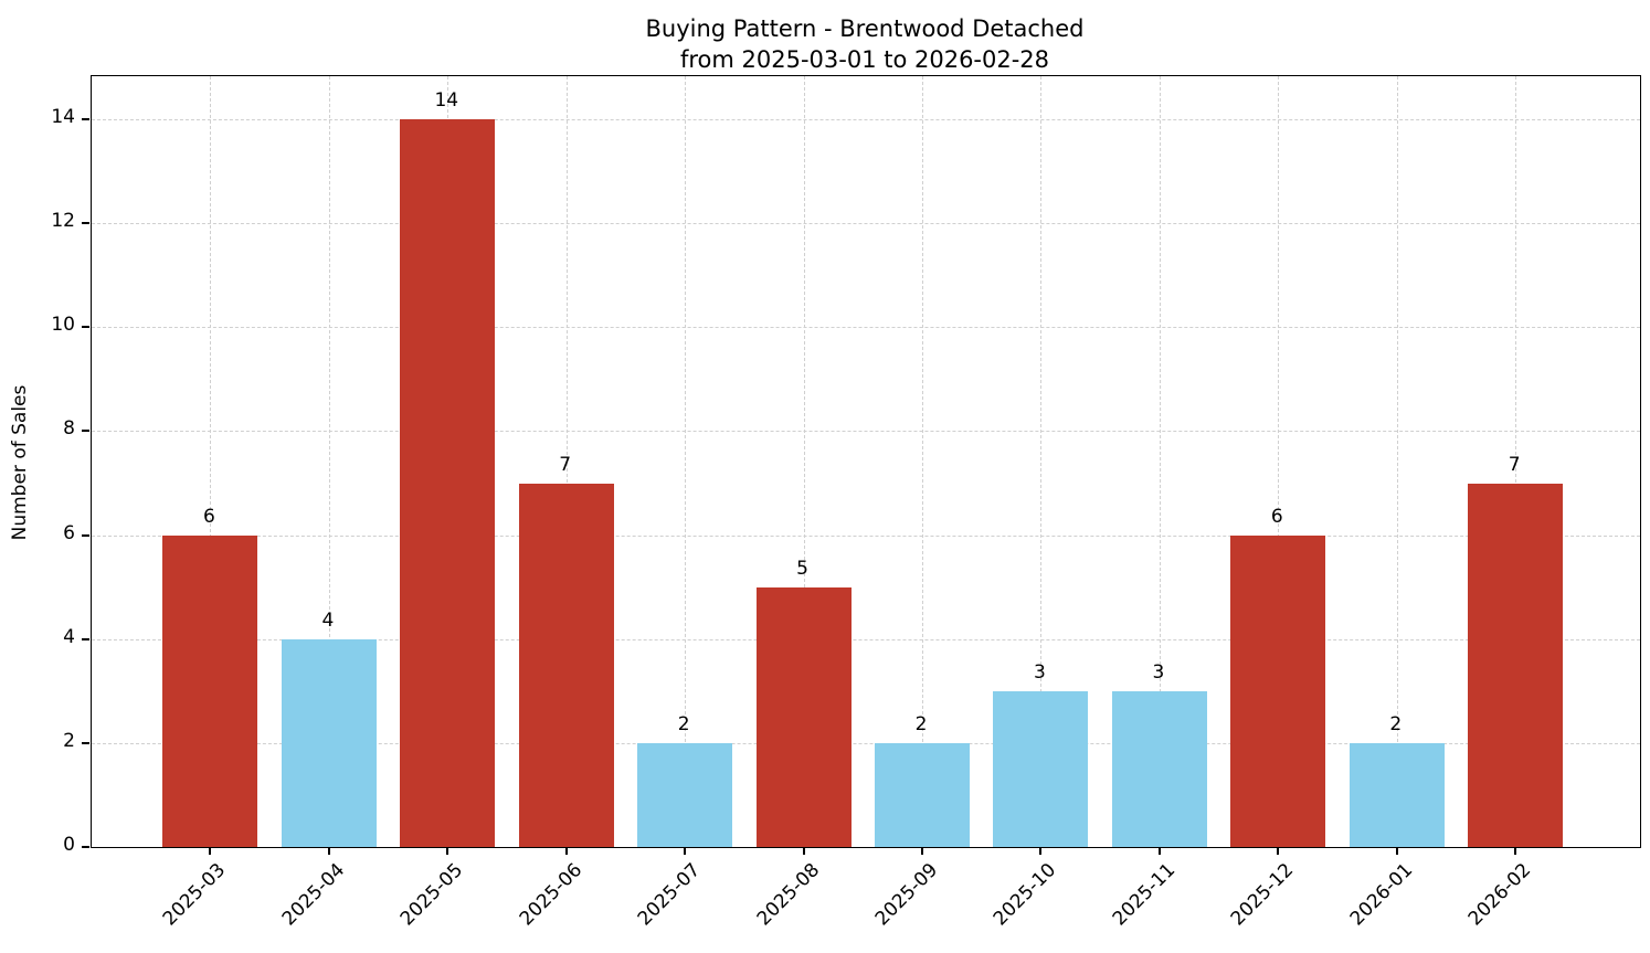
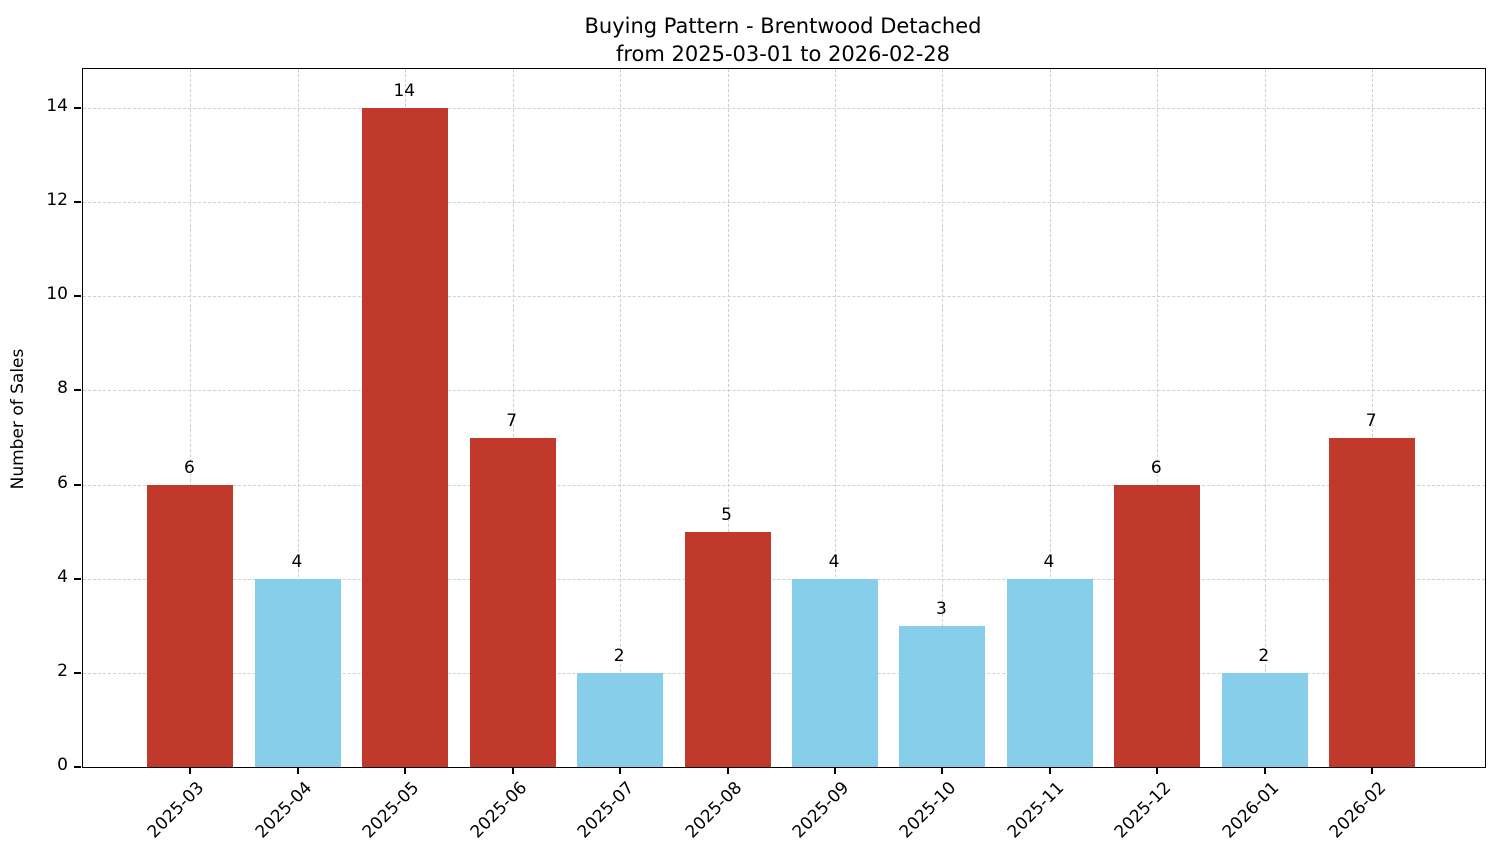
2025-09: 2 -> 4
2025-11: 3 -> 4
